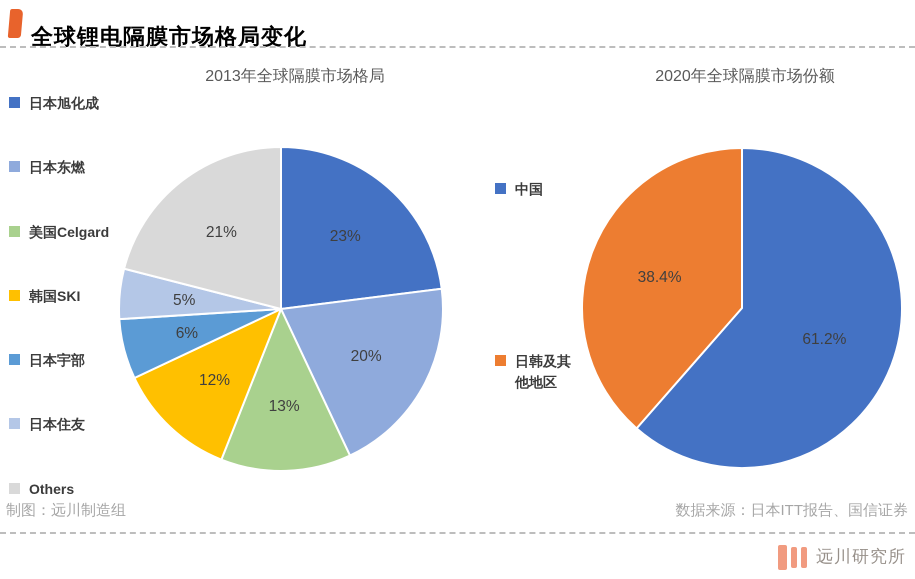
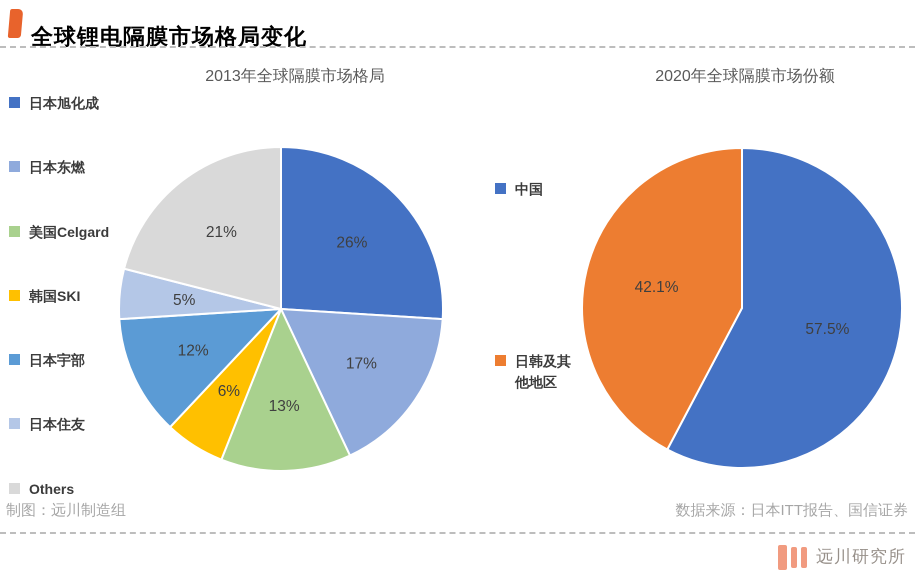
2013年全球隔膜市场格局/日本旭化成: 23% -> 26%
2013年全球隔膜市场格局/日本东燃: 20% -> 17%
2013年全球隔膜市场格局/韩国SKI: 12% -> 6%
2013年全球隔膜市场格局/日本宇部: 6% -> 12%
2020年全球隔膜市场份额/中国: 61.2% -> 57.5%
2020年全球隔膜市场份额/日韩及其他地区: 38.4% -> 42.1%
